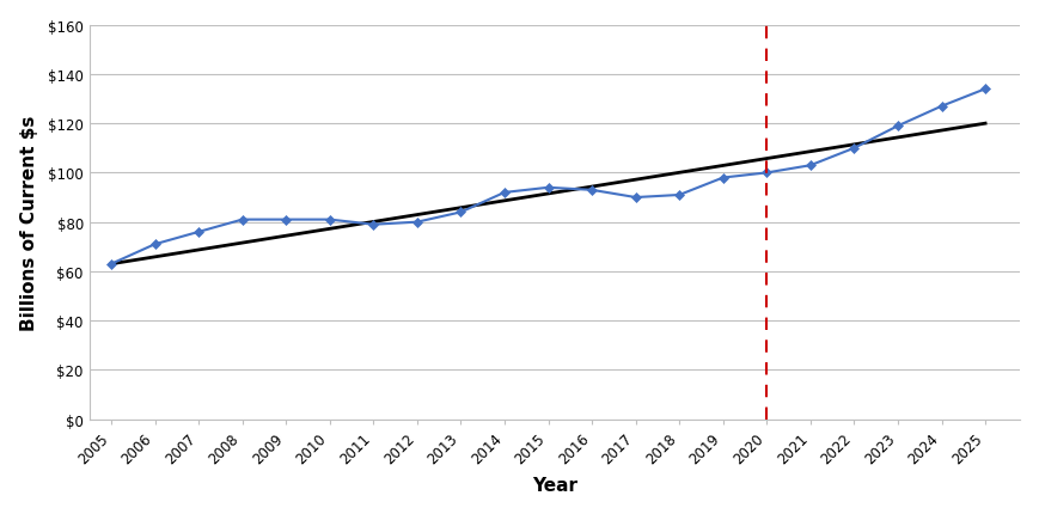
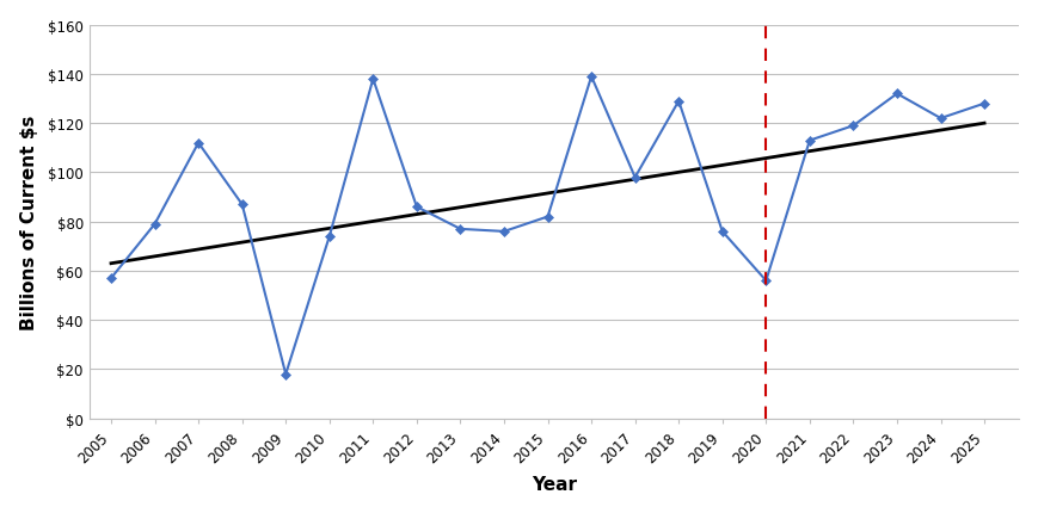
2005: $63 -> $57
2006: $71 -> $79
2007: $76 -> $112
2008: $81 -> $87
2009: $81 -> $18
2010: $81 -> $74
2011: $79 -> $138
2012: $80 -> $86
2013: $84 -> $77
2014: $92 -> $76
2015: $94 -> $82
2016: $93 -> $139
2017: $90 -> $98
2018: $91 -> $129
2019: $98 -> $76
2020: $100 -> $56
2021: $103 -> $113
2022: $110 -> $119
2023: $119 -> $132
2024: $127 -> $122
2025: $134 -> $128
